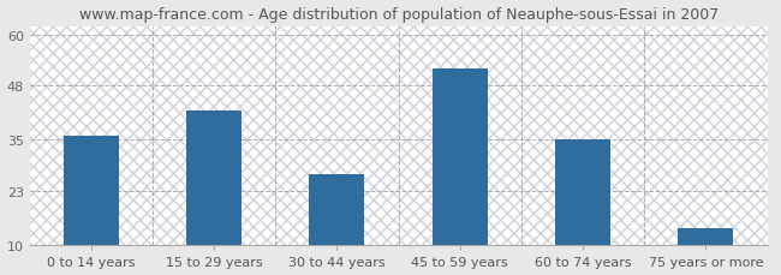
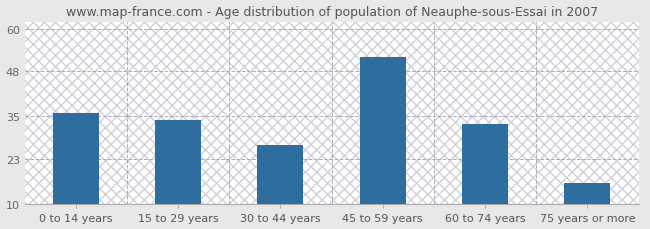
15 to 29 years: 42 -> 34
60 to 74 years: 35 -> 33
75 years or more: 14 -> 16
